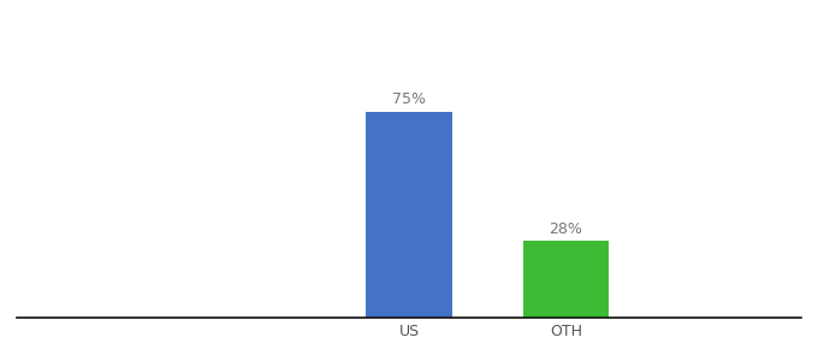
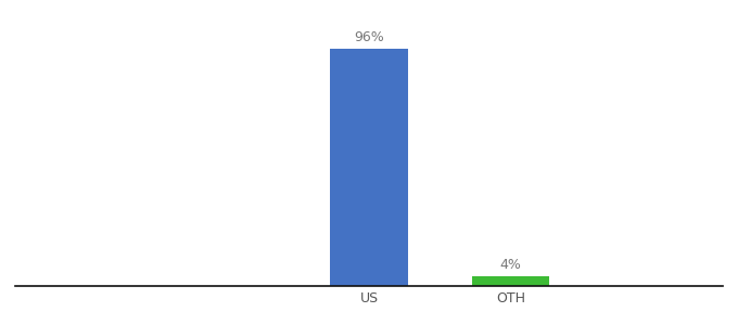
US: 75% -> 96%
OTH: 28% -> 4%
